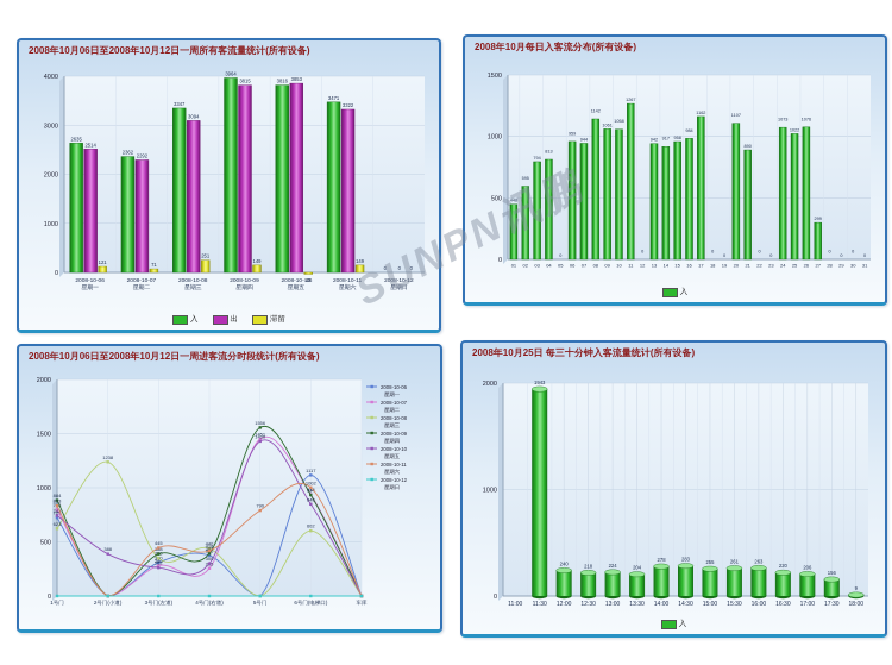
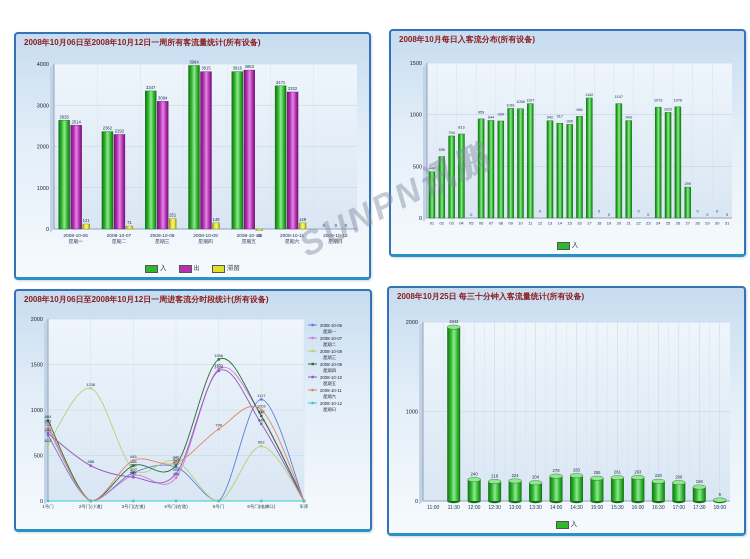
2008年10月每日入客流分布(所有设备)/08: 1142 -> 939
2008年10月每日入客流分布(所有设备)/11: 1267 -> 1107
2008年10月每日入客流分布(所有设备)/15: 958 -> 906
2008年10月每日入客流分布(所有设备)/21: 890 -> 943
